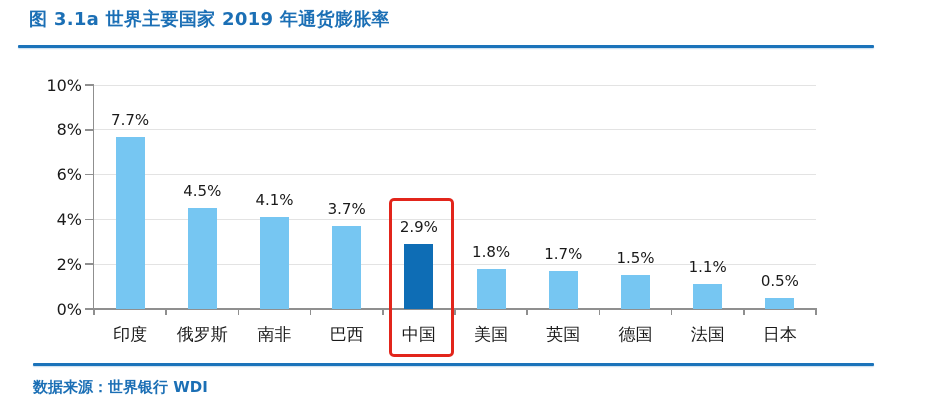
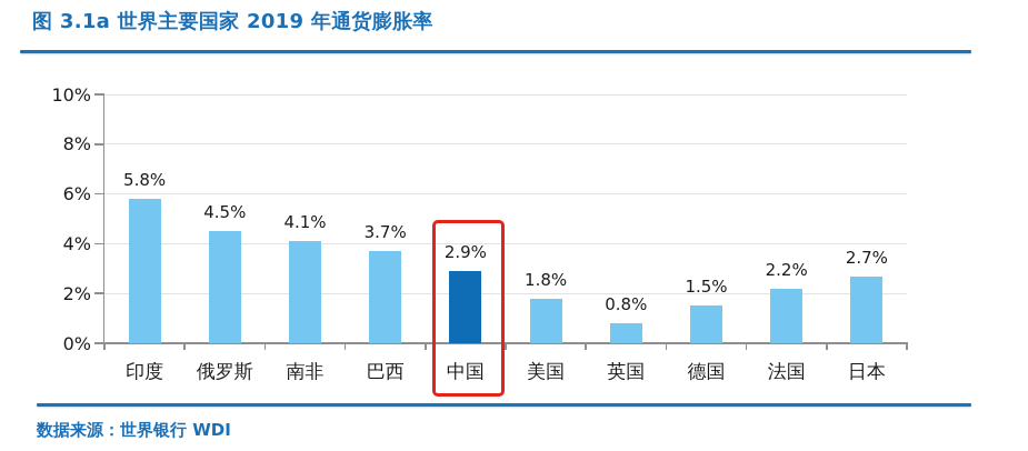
印度: 7.7% -> 5.8%
英国: 1.7% -> 0.8%
法国: 1.1% -> 2.2%
日本: 0.5% -> 2.7%
